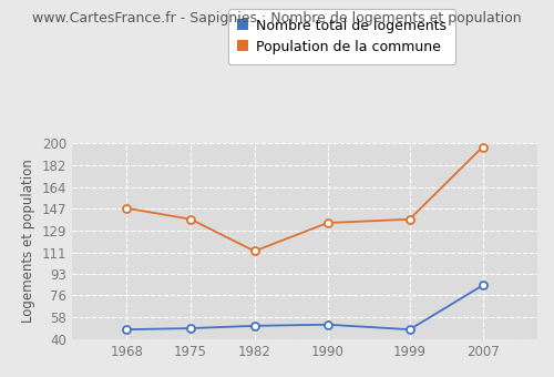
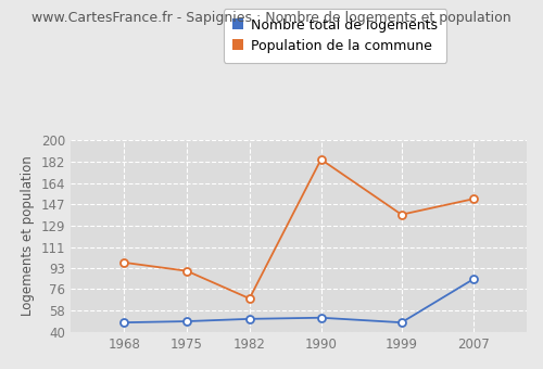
Population de la commune/1968: 147 -> 98
Population de la commune/1975: 138 -> 91
Population de la commune/1982: 112 -> 68
Population de la commune/1990: 135 -> 184
Population de la commune/2007: 197 -> 151
